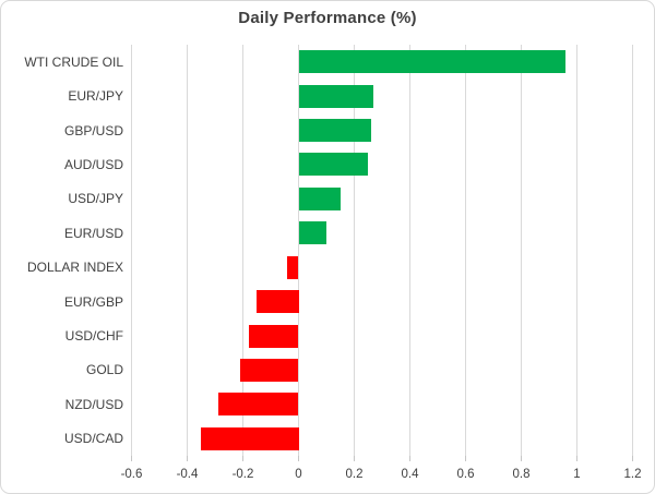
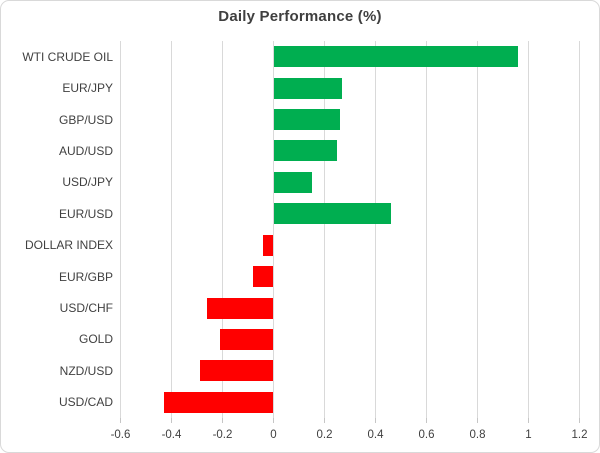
EUR/USD: 0.10 -> 0.46
EUR/GBP: -0.15 -> -0.08
USD/CHF: -0.18 -> -0.26
USD/CAD: -0.35 -> -0.43
